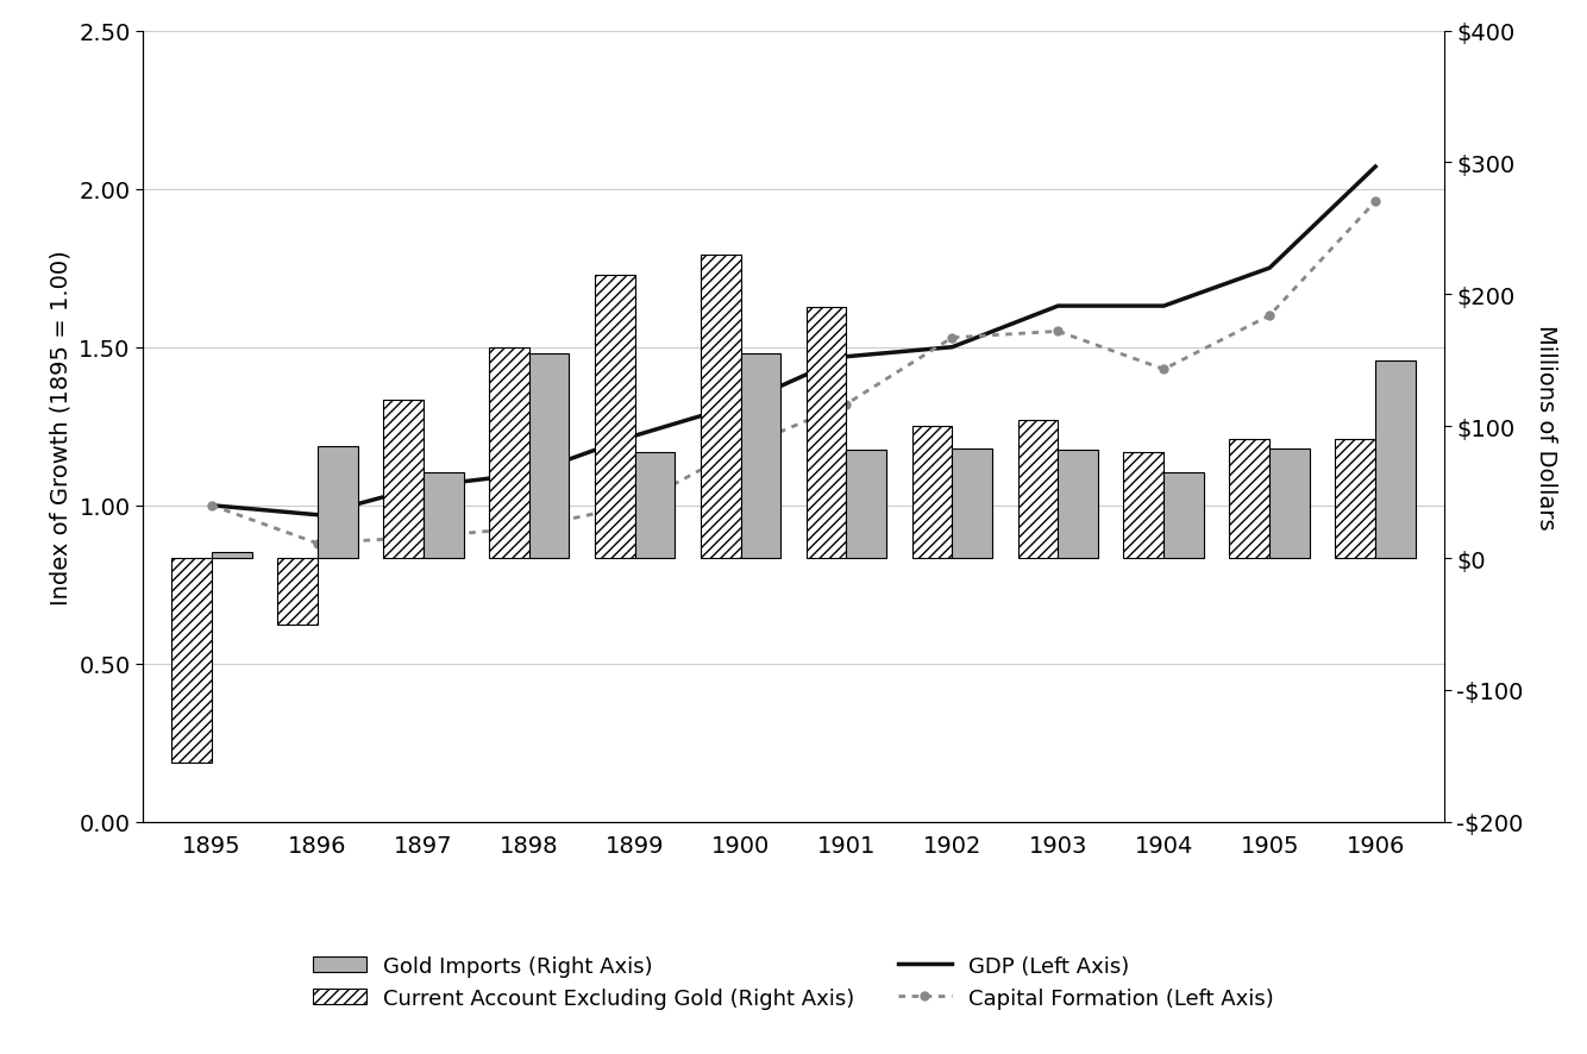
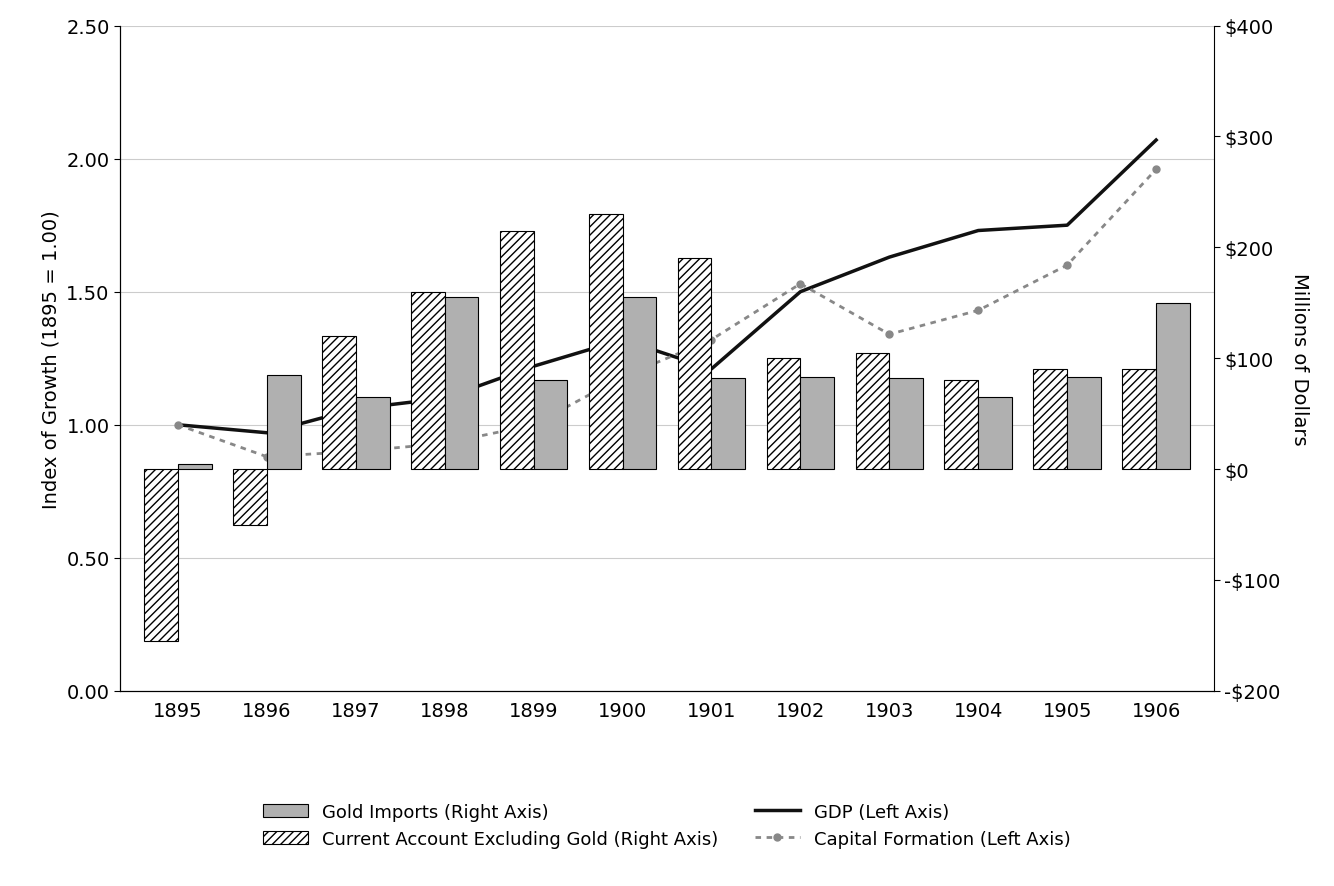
GDP (Left Axis)/1901: 1.47 -> 1.21
Capital Formation (Left Axis)/1903: 1.55 -> 1.34
GDP (Left Axis)/1904: 1.63 -> 1.73
